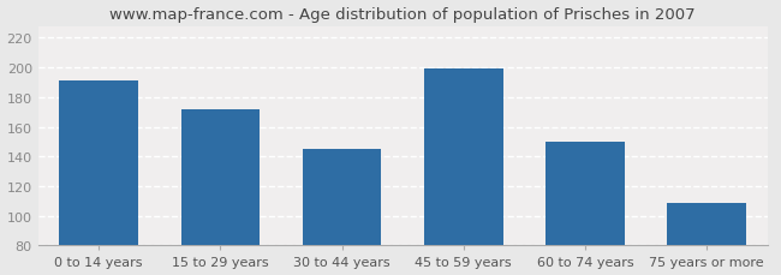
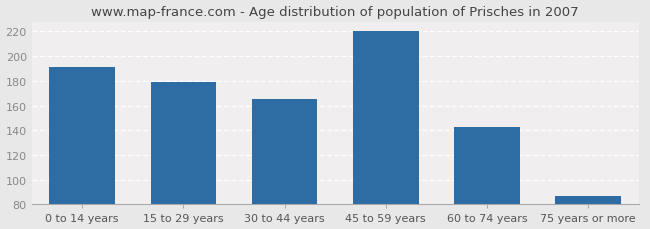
15 to 29 years: 172 -> 179
30 to 44 years: 145 -> 165
45 to 59 years: 199 -> 220
60 to 74 years: 150 -> 143
75 years or more: 109 -> 87
